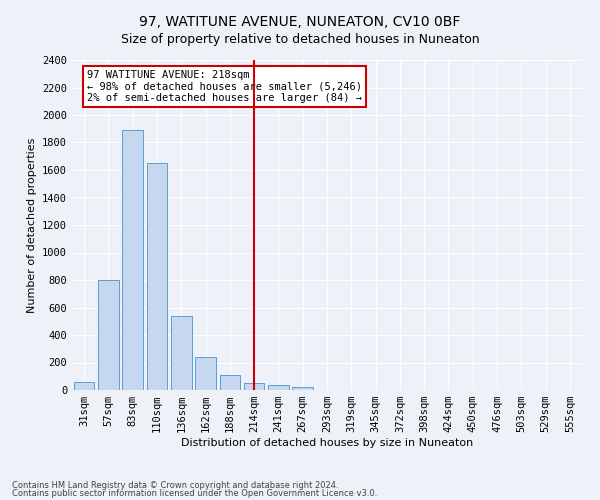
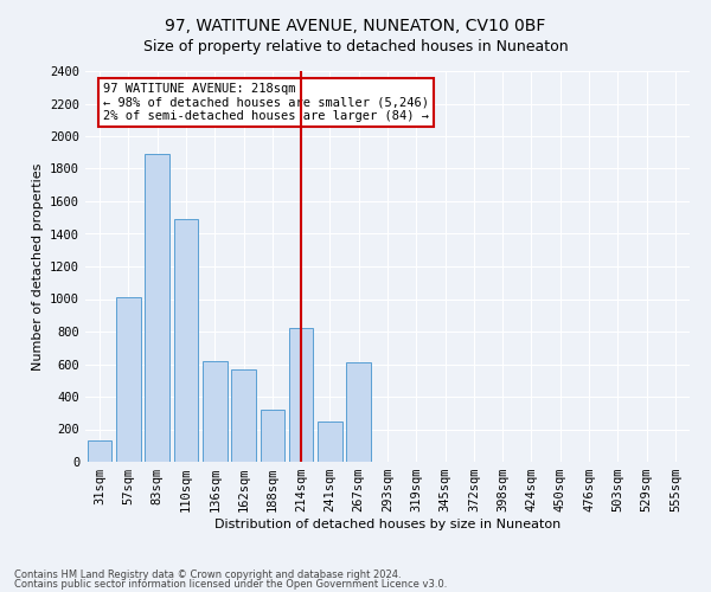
31sqm: 60 -> 130
57sqm: 800 -> 1010
110sqm: 1650 -> 1490
136sqm: 540 -> 620
162sqm: 240 -> 570
188sqm: 110 -> 320
214sqm: 50 -> 820
241sqm: 40 -> 250
267sqm: 20 -> 610
